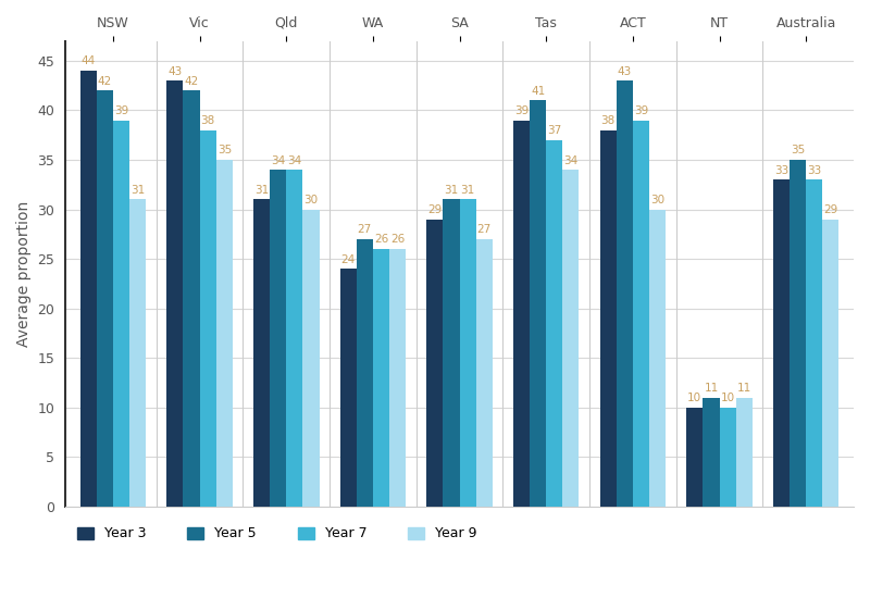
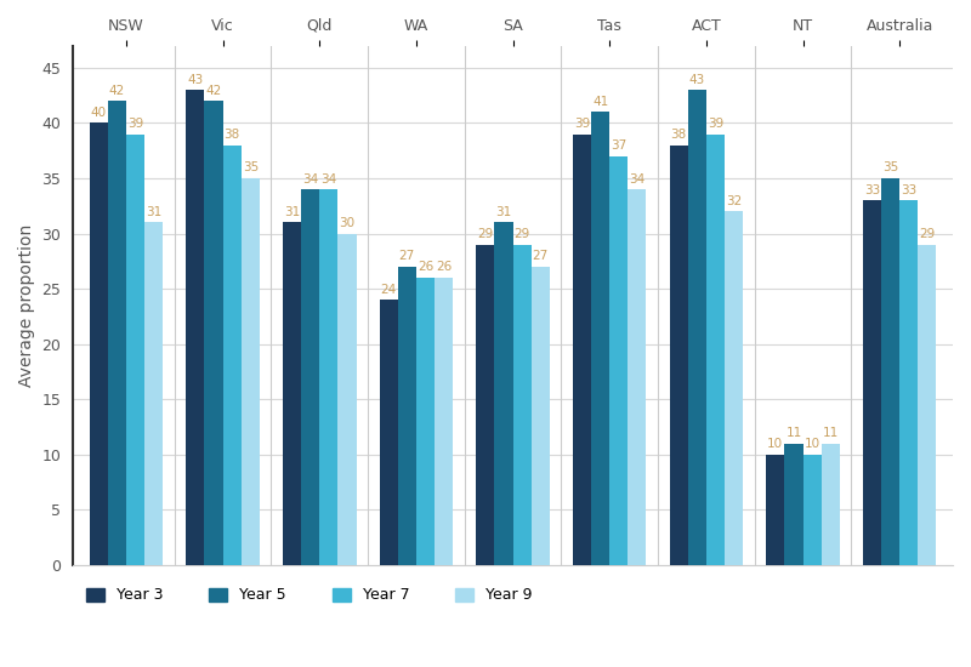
Year 3/NSW: 44 -> 40
Year 7/SA: 31 -> 29
Year 9/ACT: 30 -> 32
